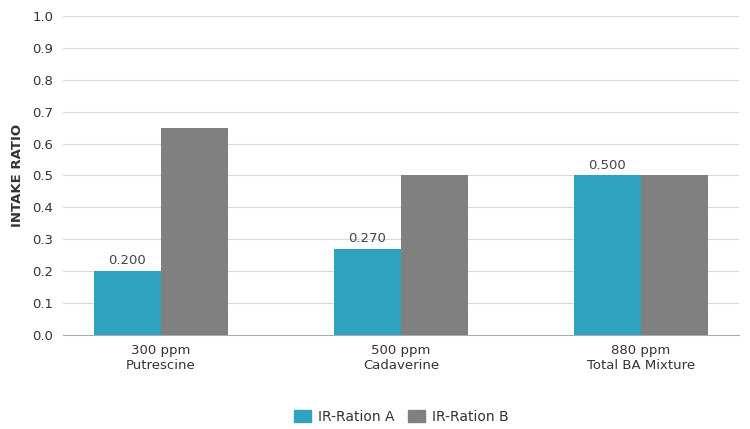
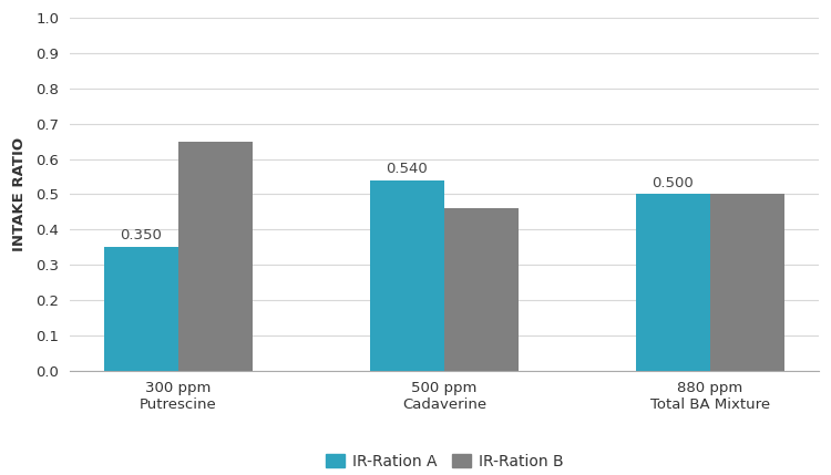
IR-Ration A/300 ppm Putrescine: 0.200 -> 0.350
IR-Ration A/500 ppm Cadaverine: 0.270 -> 0.540
IR-Ration B/500 ppm Cadaverine: 0.50 -> 0.46
